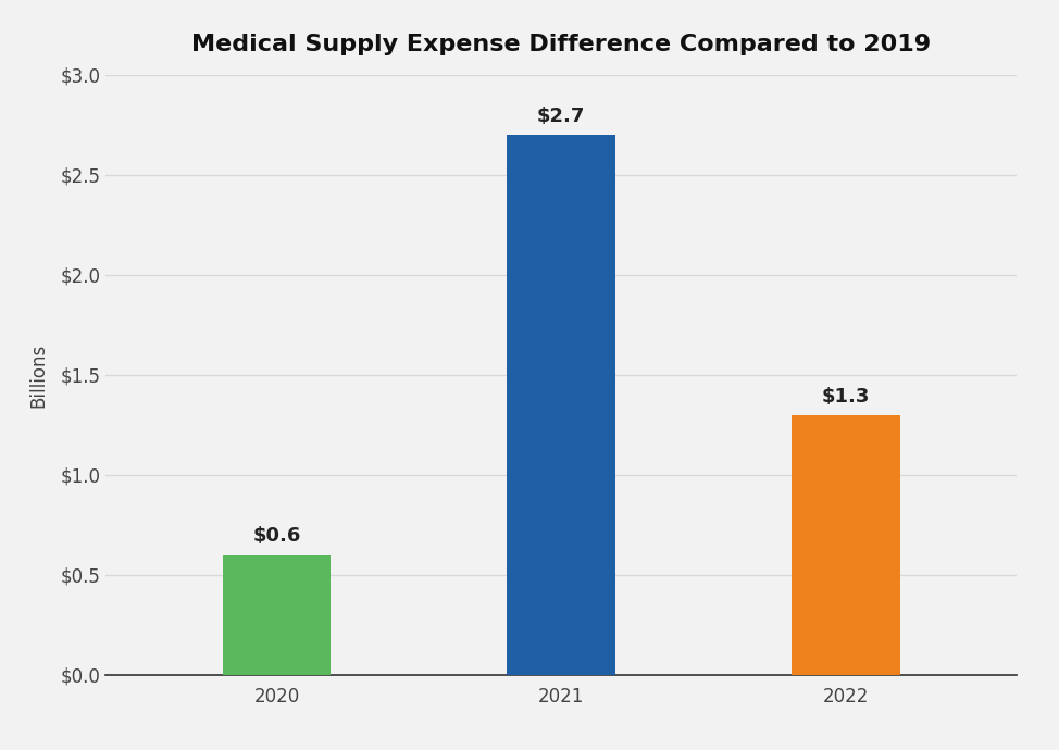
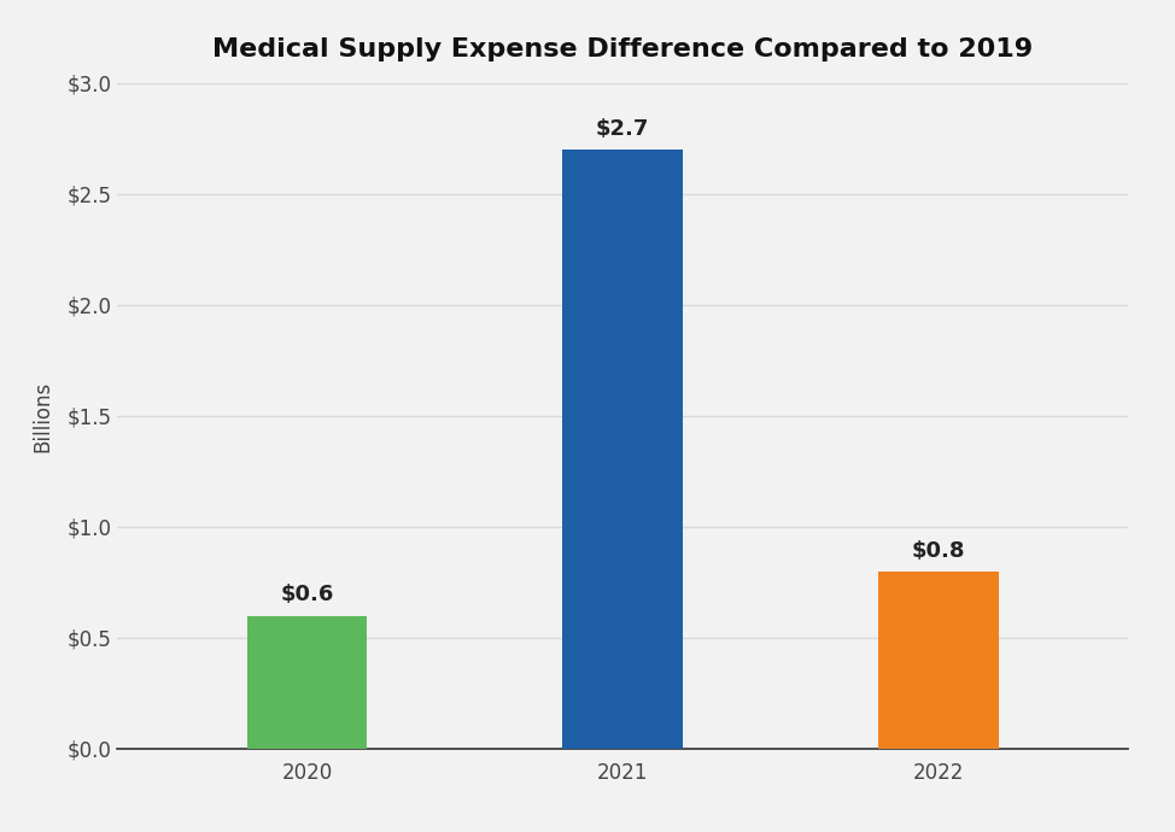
2022: $1.3 -> $0.8
